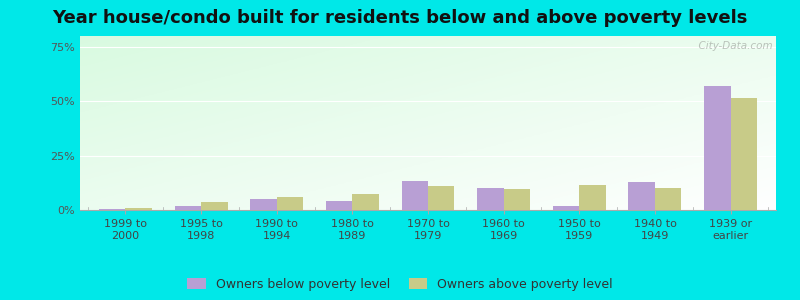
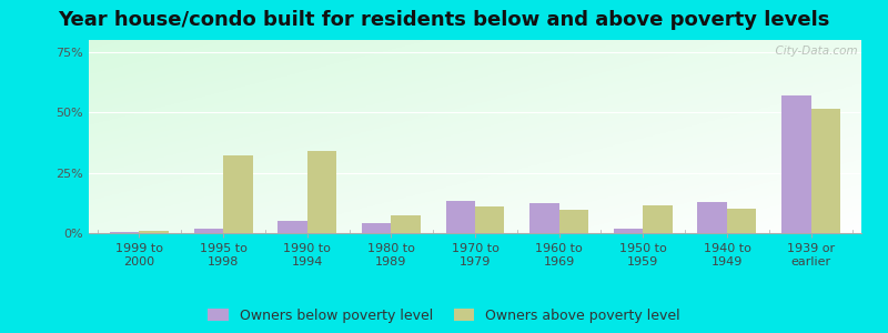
Owners above poverty level/1995 to 1998: 3.5% -> 32.0%
Owners above poverty level/1990 to 1994: 6.0% -> 34.0%
Owners below poverty level/1960 to 1969: 10.0% -> 12.5%
